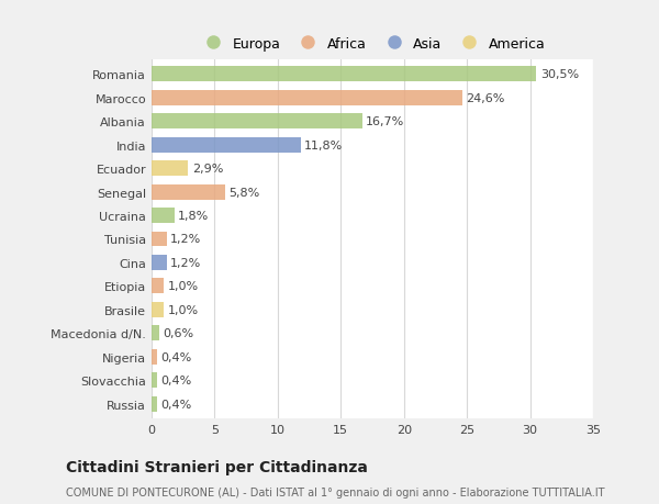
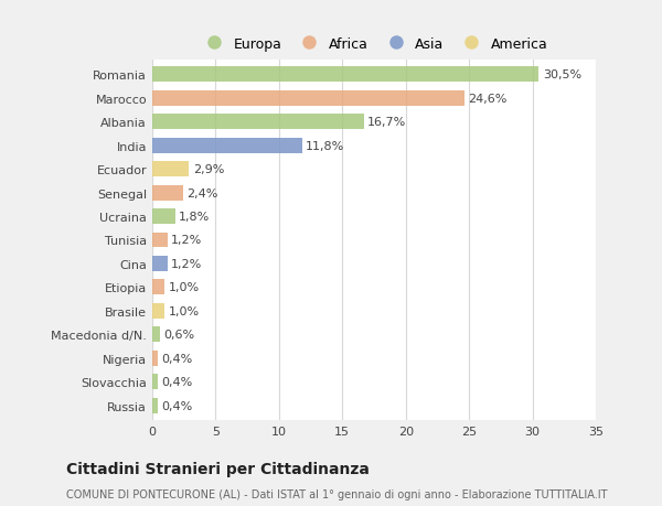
Senegal: 5,8% -> 2,4%
